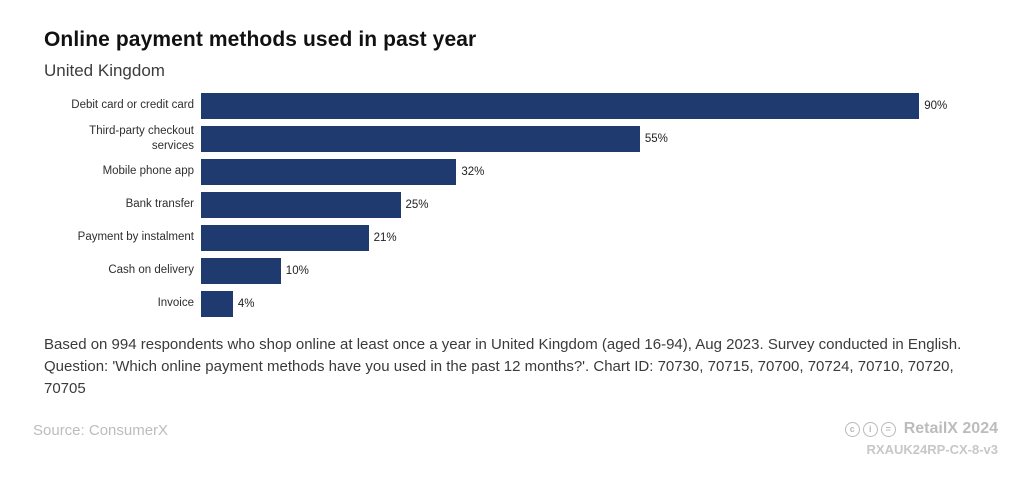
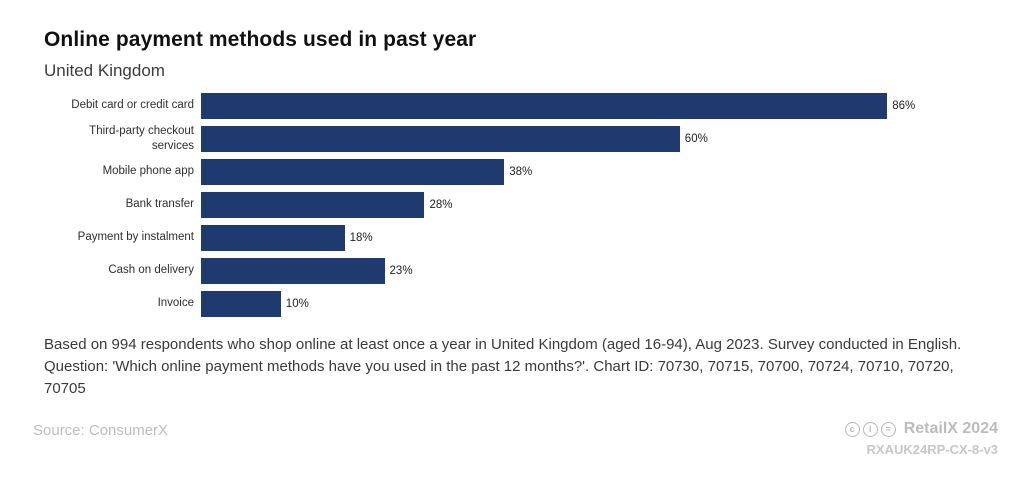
Debit card or credit card: 90% -> 86%
Third-party checkout services: 55% -> 60%
Mobile phone app: 32% -> 38%
Bank transfer: 25% -> 28%
Payment by instalment: 21% -> 18%
Cash on delivery: 10% -> 23%
Invoice: 4% -> 10%
